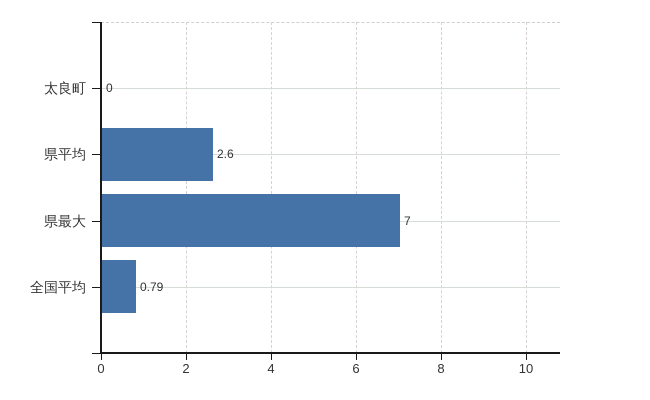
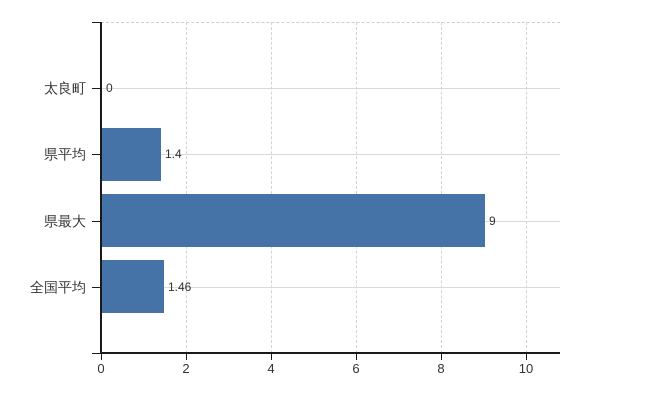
県平均: 2.6 -> 1.4
県最大: 7 -> 9
全国平均: 0.79 -> 1.46
